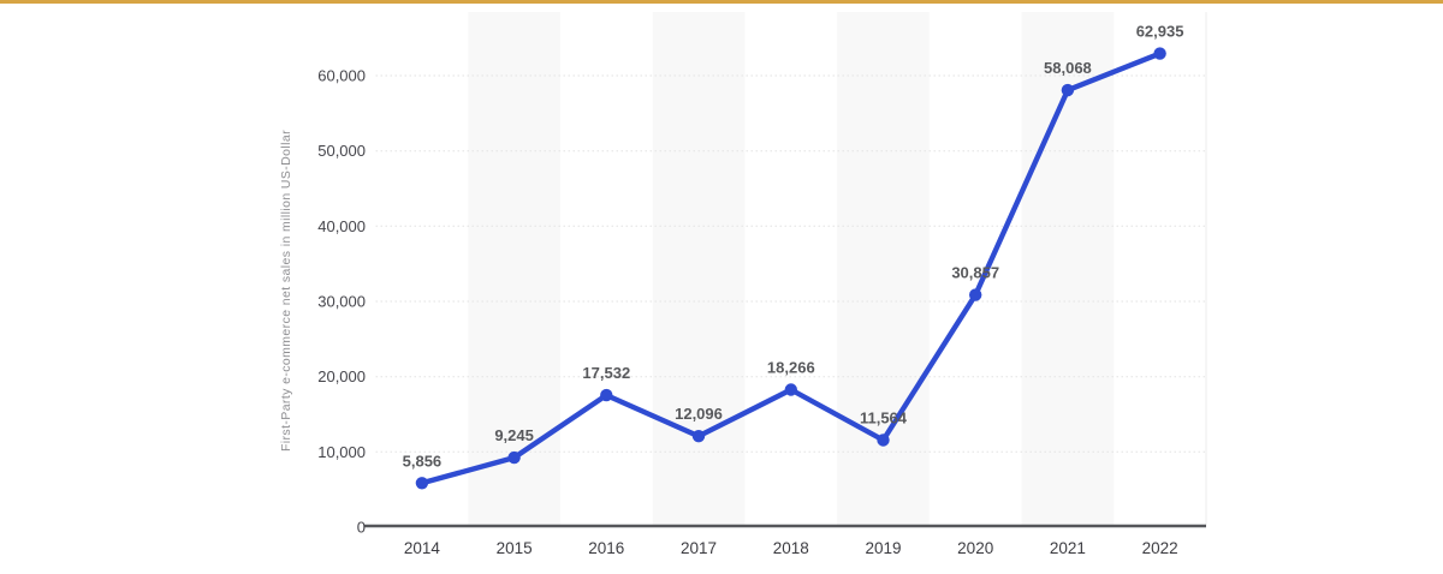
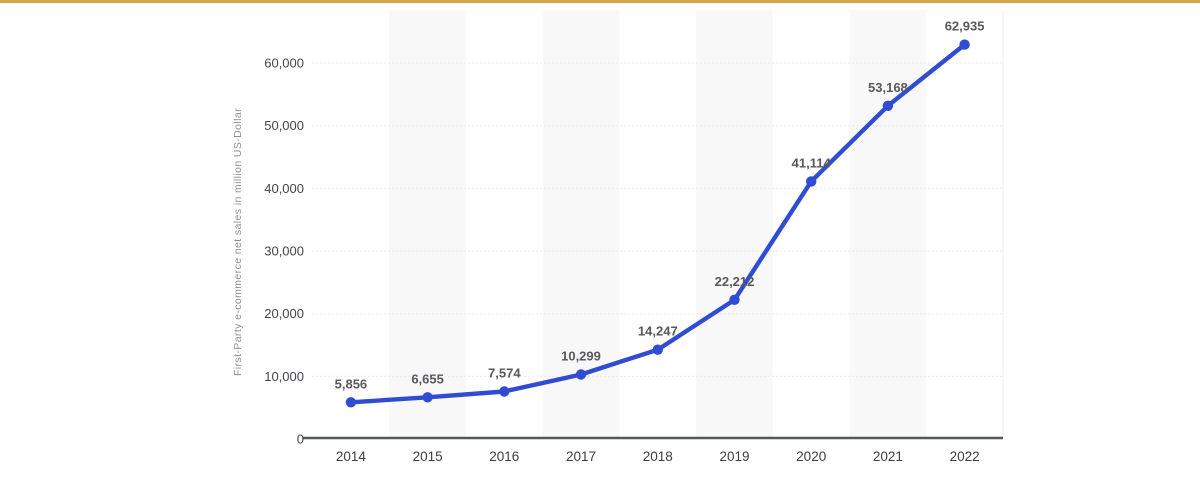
2015: 9,245 -> 6,655
2016: 17,532 -> 7,574
2017: 12,096 -> 10,299
2018: 18,266 -> 14,247
2019: 11,564 -> 22,212
2020: 30,857 -> 41,114
2021: 58,068 -> 53,168
